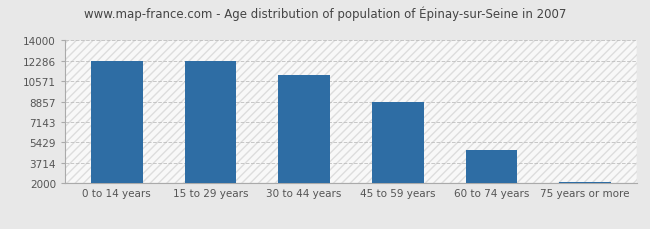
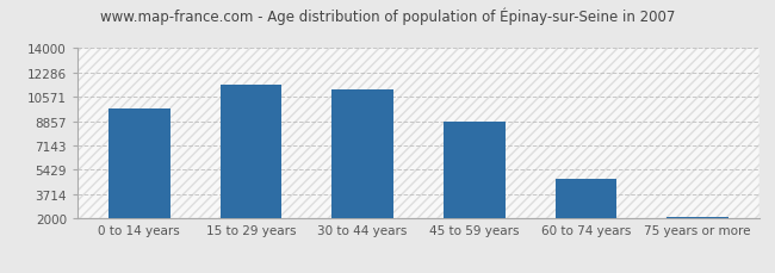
0 to 14 years: 12300 -> 9700
15 to 29 years: 12300 -> 11400
